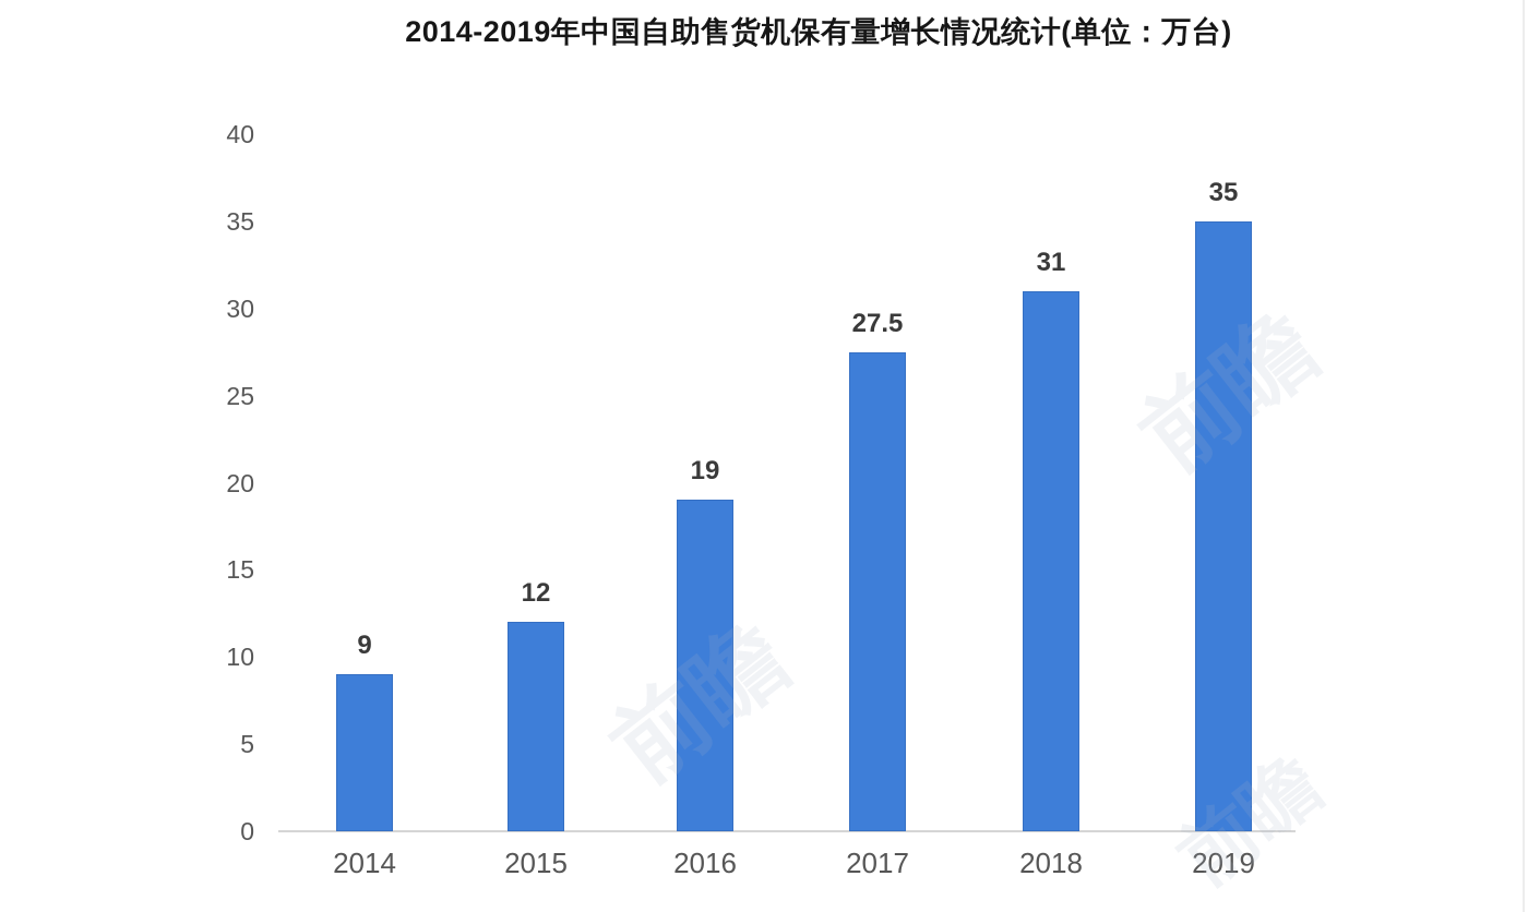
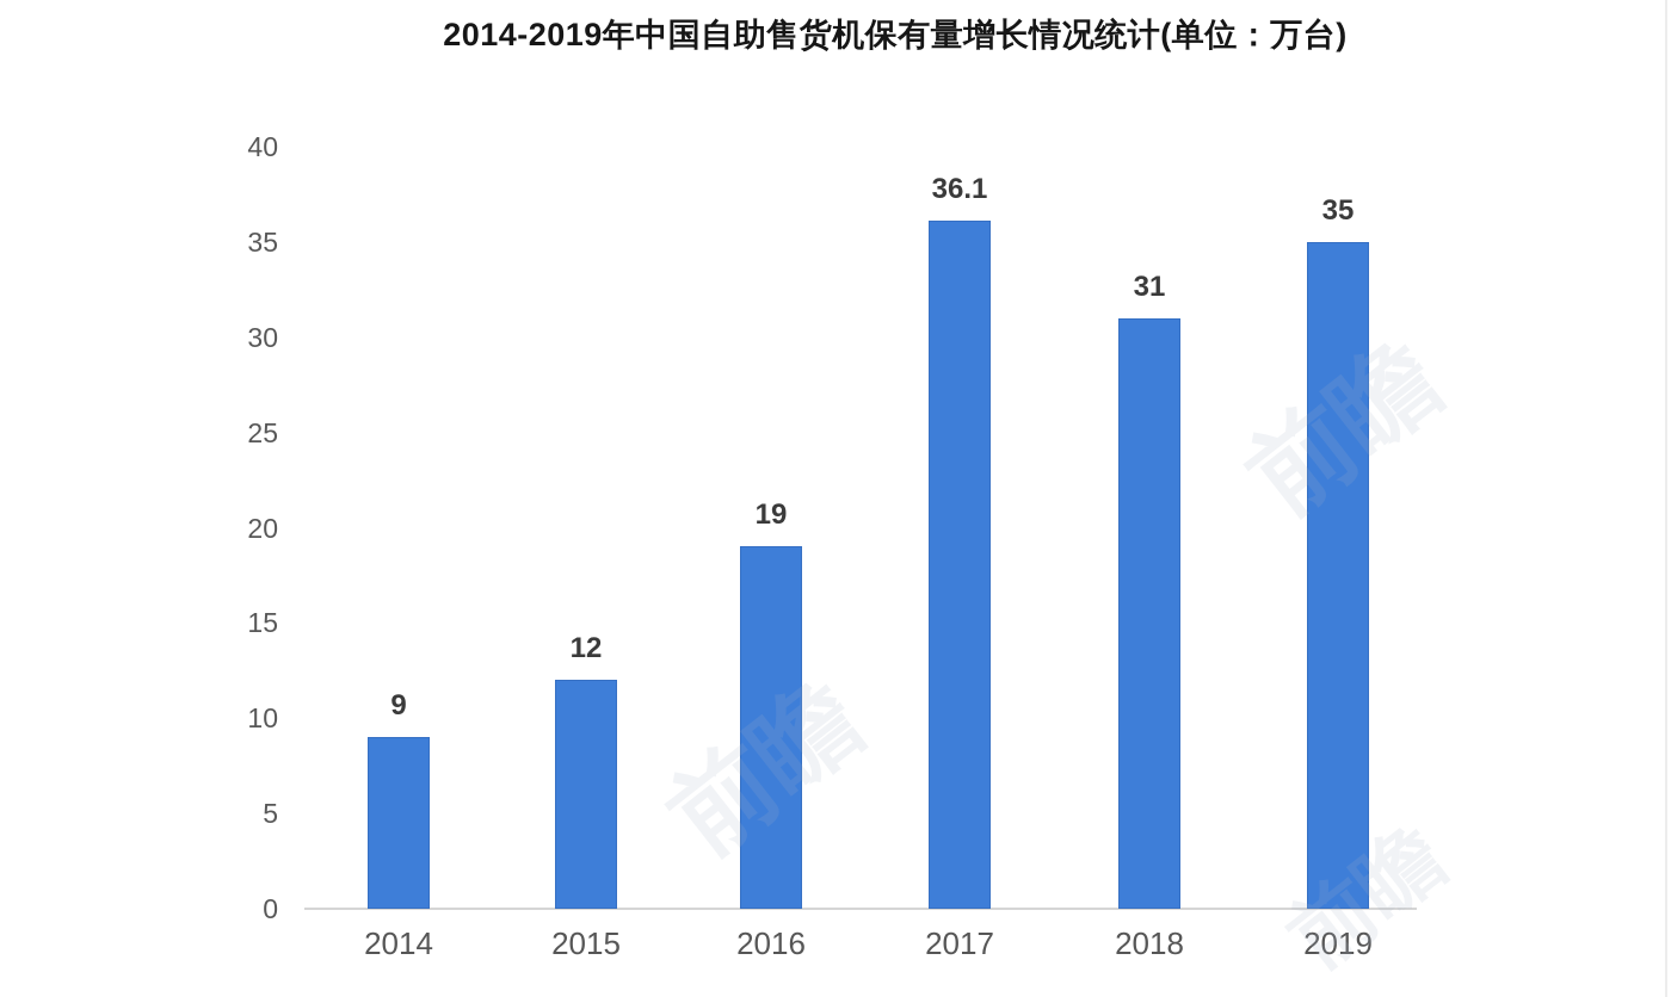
2017: 27.5 -> 36.1
